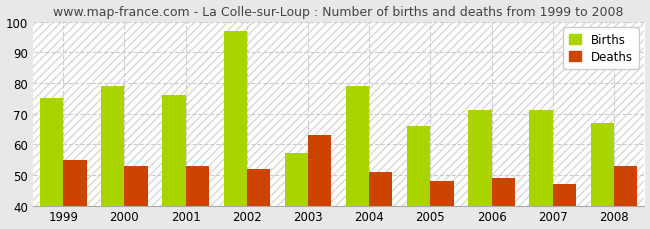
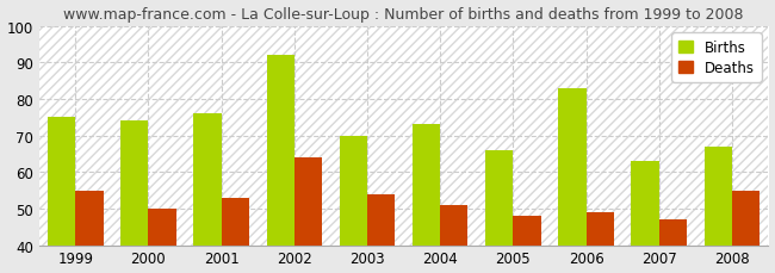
Births/2000: 79 -> 74
Deaths/2000: 53 -> 50
Births/2002: 97 -> 92
Deaths/2002: 52 -> 64
Births/2003: 57 -> 70
Deaths/2003: 63 -> 54
Births/2004: 79 -> 73
Births/2006: 71 -> 83
Births/2007: 71 -> 63
Deaths/2008: 53 -> 55
